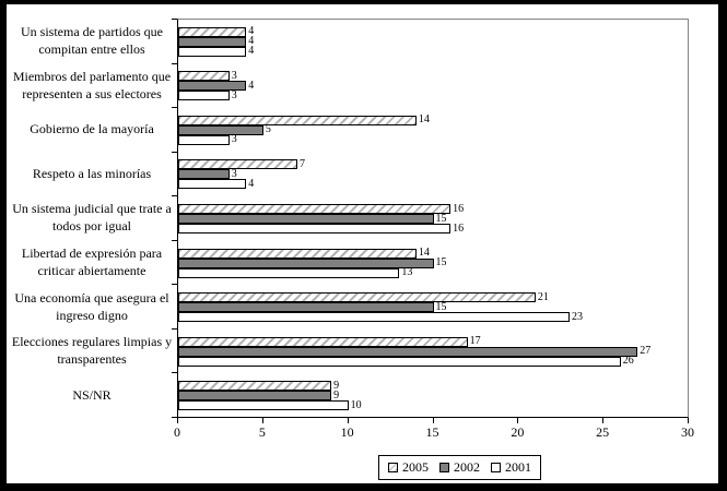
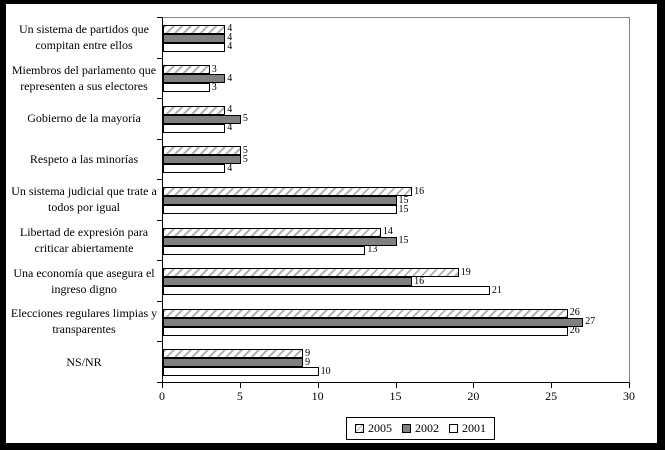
2005/Gobierno de la mayoría: 14 -> 4
2001/Gobierno de la mayoría: 3 -> 4
2005/Respeto a las minorías: 7 -> 5
2002/Respeto a las minorías: 3 -> 5
2001/Un sistema judicial que trate a todos por igual: 16 -> 15
2005/Una economía que asegura el ingreso digno: 21 -> 19
2002/Una economía que asegura el ingreso digno: 15 -> 16
2001/Una economía que asegura el ingreso digno: 23 -> 21
2005/Elecciones regulares limpias y transparentes: 17 -> 26
